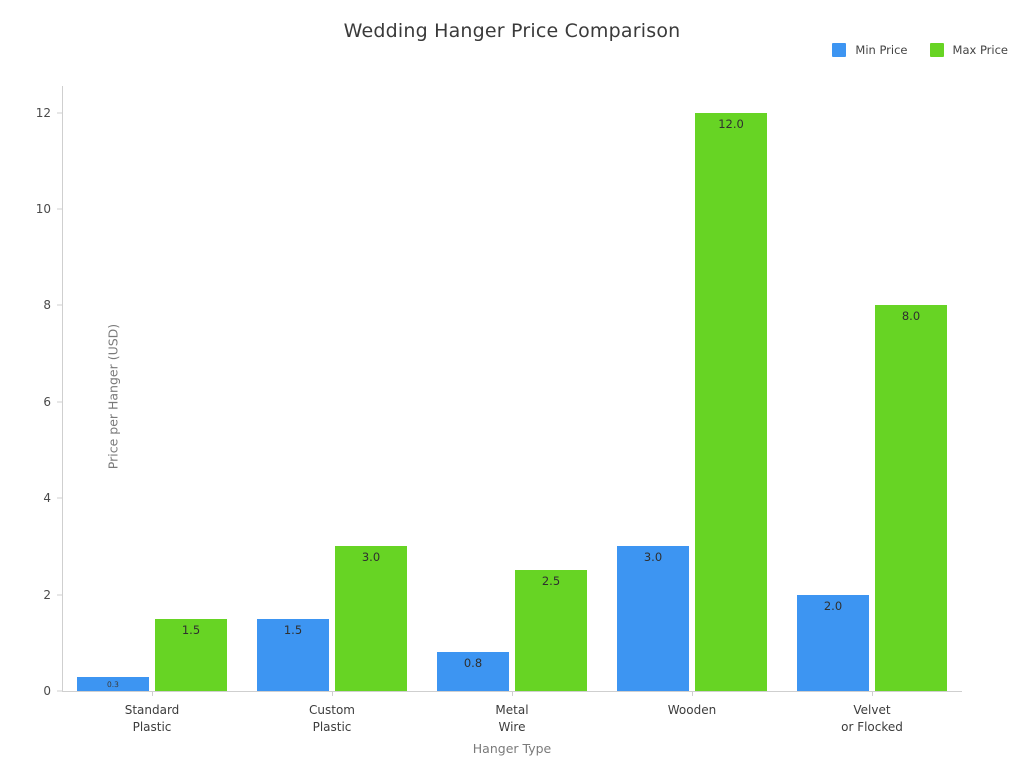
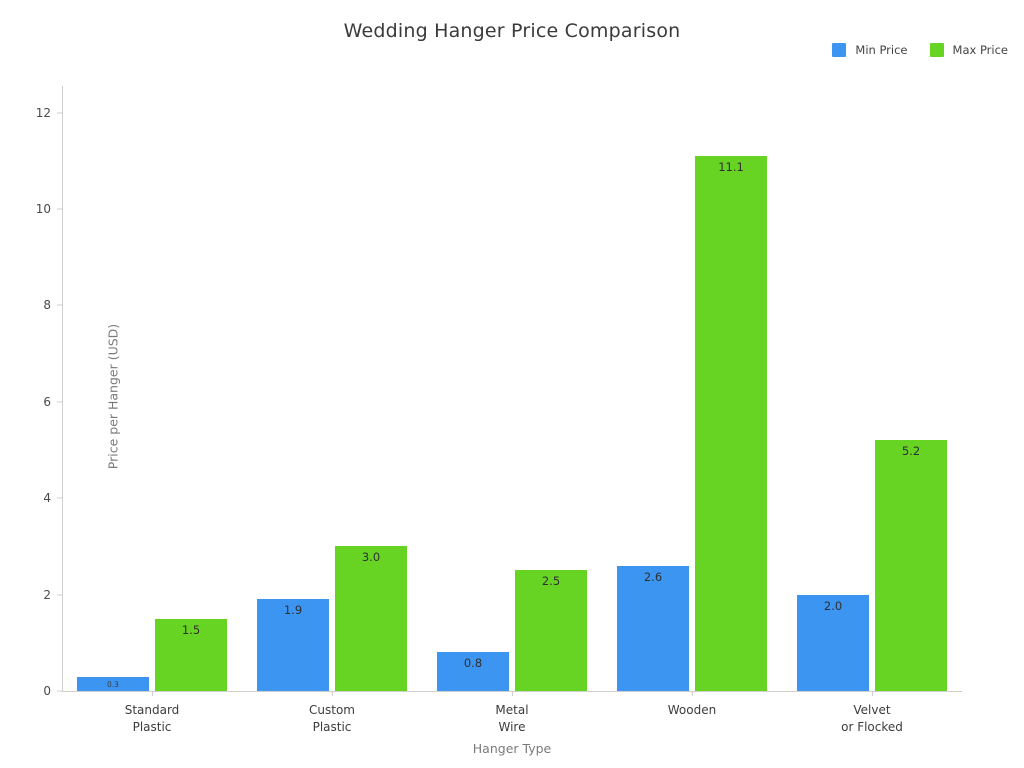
Min Price/Custom Plastic: 1.5 -> 1.9
Min Price/Wooden: 3.0 -> 2.6
Max Price/Wooden: 12.0 -> 11.1
Max Price/Velvet or Flocked: 8.0 -> 5.2
